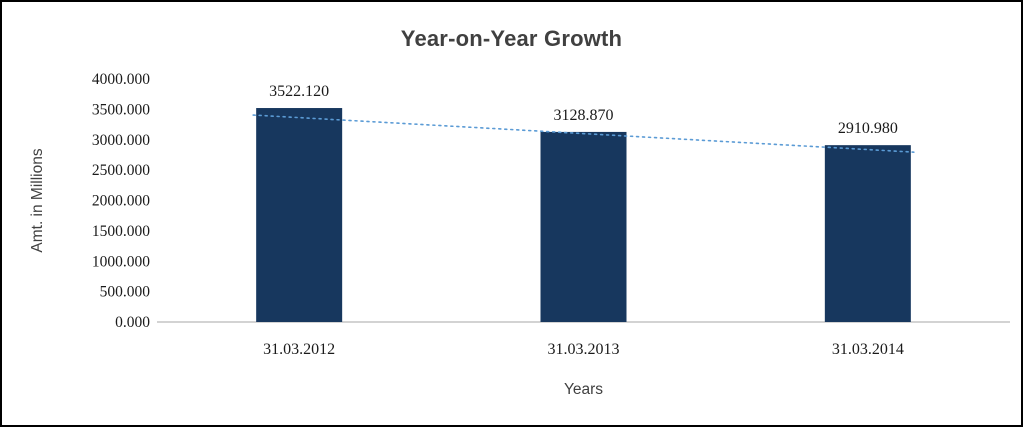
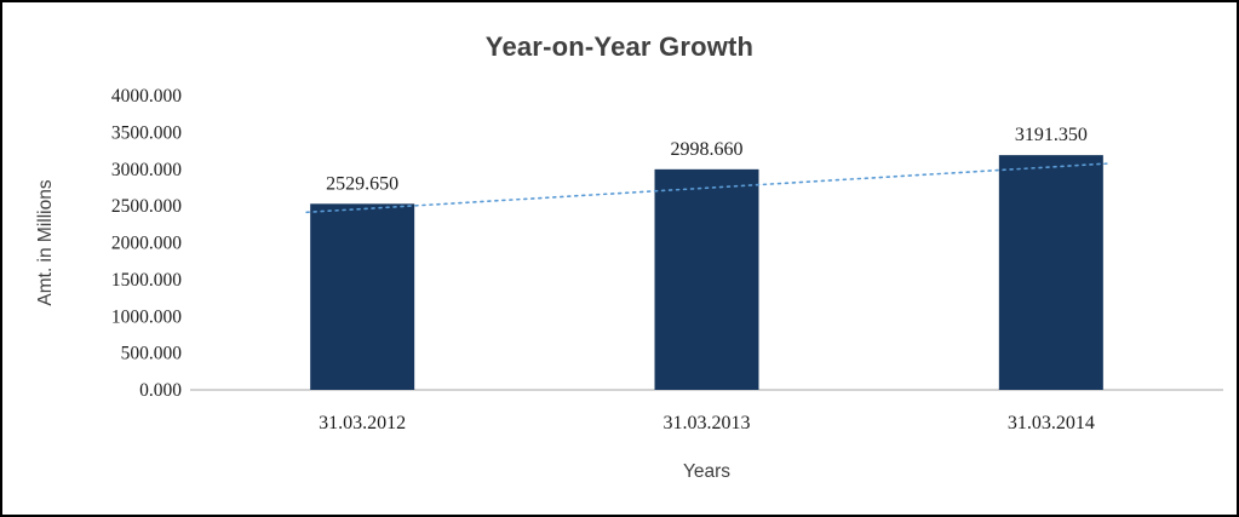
31.03.2012: 3522.120 -> 2529.650
31.03.2013: 3128.870 -> 2998.660
31.03.2014: 2910.980 -> 3191.350
